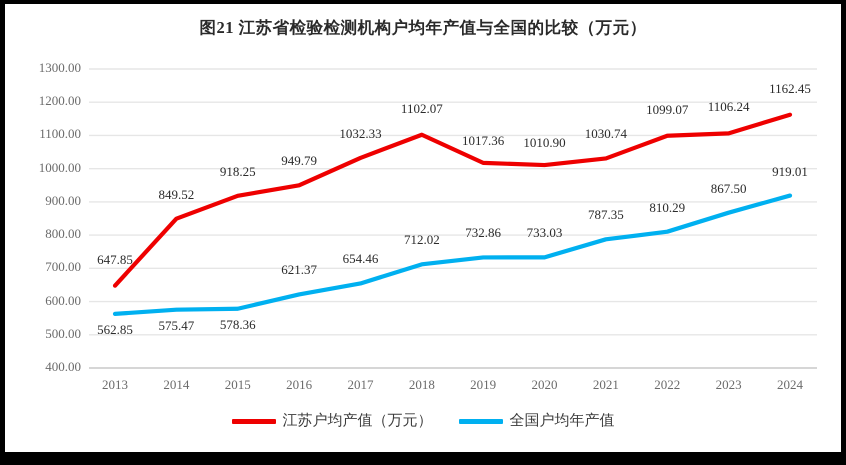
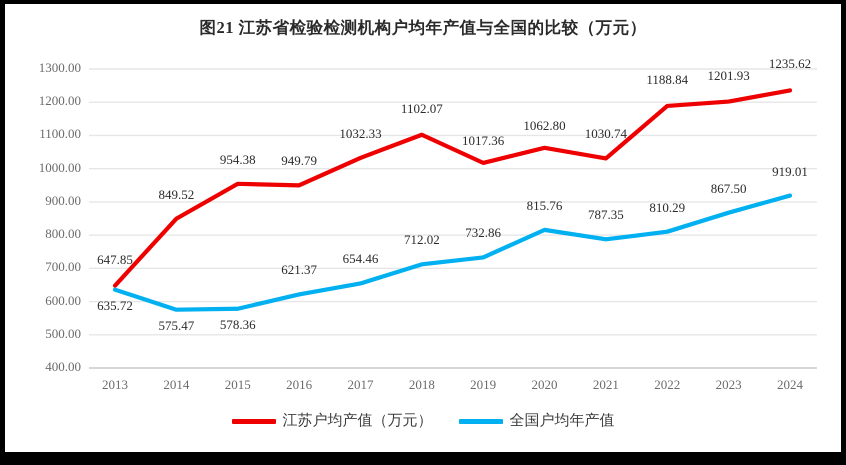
全国户均年产值/2013: 562.85 -> 635.72
江苏户均产值（万元）/2015: 918.25 -> 954.38
江苏户均产值（万元）/2020: 1010.90 -> 1062.80
全国户均年产值/2020: 733.03 -> 815.76
江苏户均产值（万元）/2022: 1099.07 -> 1188.84
江苏户均产值（万元）/2023: 1106.24 -> 1201.93
江苏户均产值（万元）/2024: 1162.45 -> 1235.62
